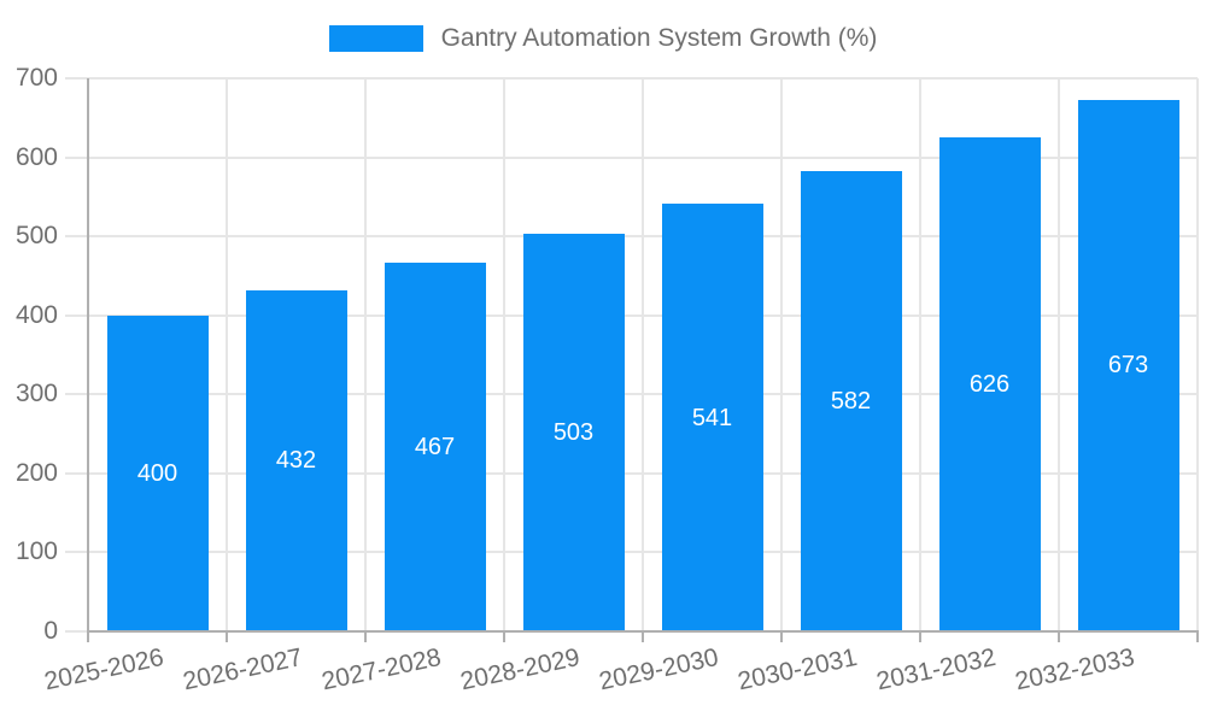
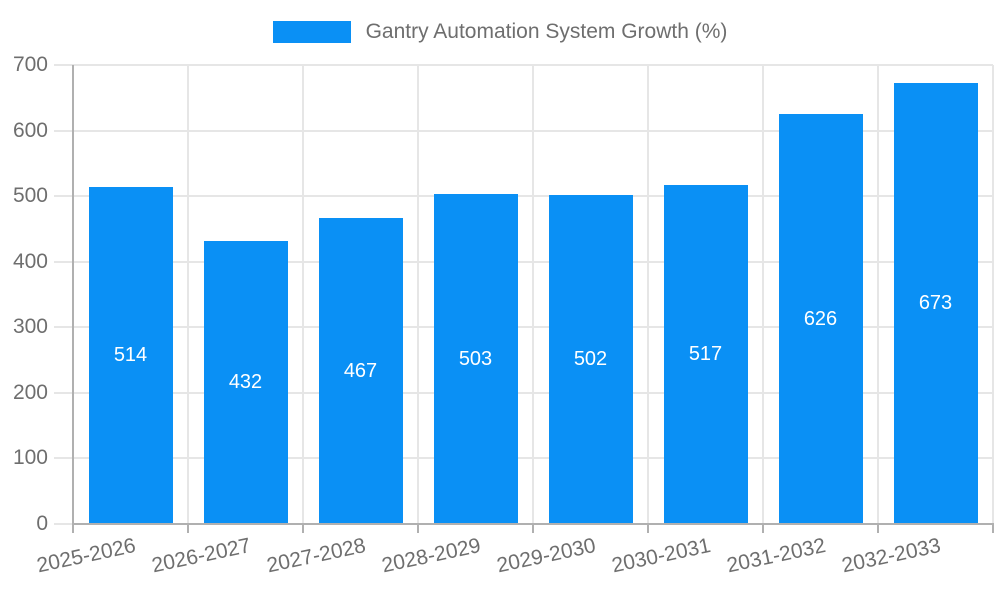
2025-2026: 400 -> 514
2029-2030: 541 -> 502
2030-2031: 582 -> 517
